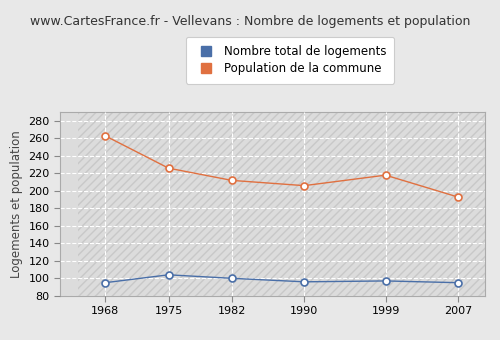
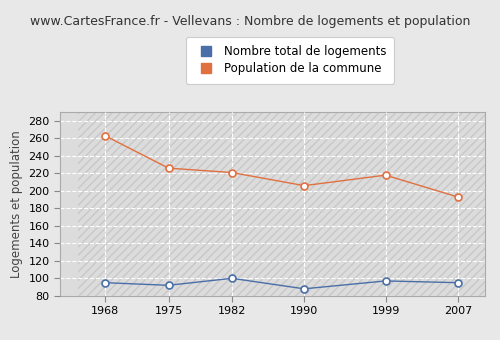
Nombre total de logements/1975: 104 -> 92
Population de la commune/1982: 212 -> 221
Nombre total de logements/1990: 96 -> 88
